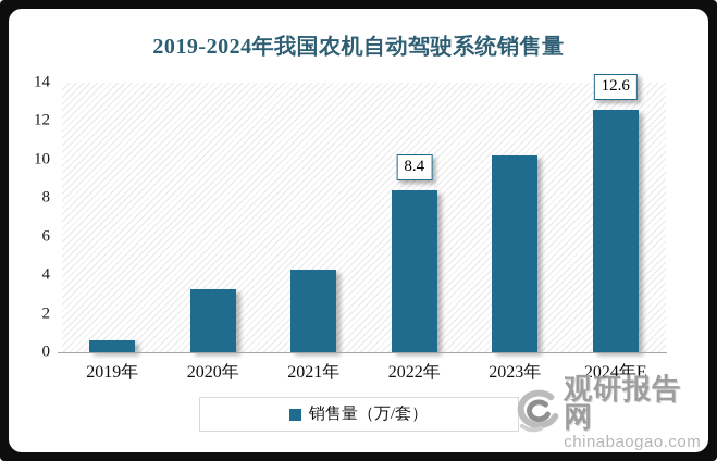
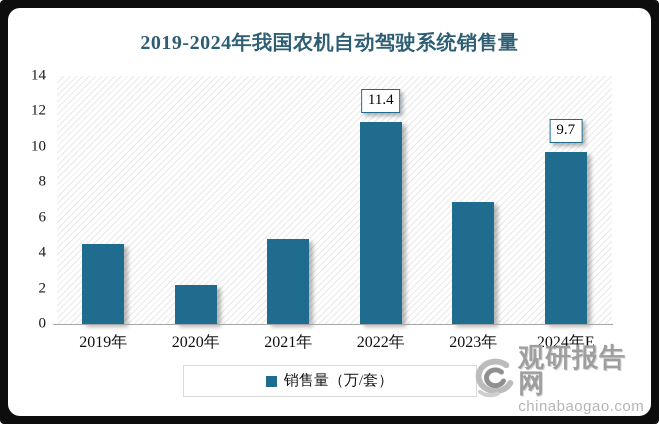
2019年: 0.6 -> 4.5
2020年: 3.3 -> 2.2
2021年: 4.3 -> 4.8
2022年: 8.4 -> 11.4
2023年: 10.2 -> 6.9
2024年E: 12.6 -> 9.7
